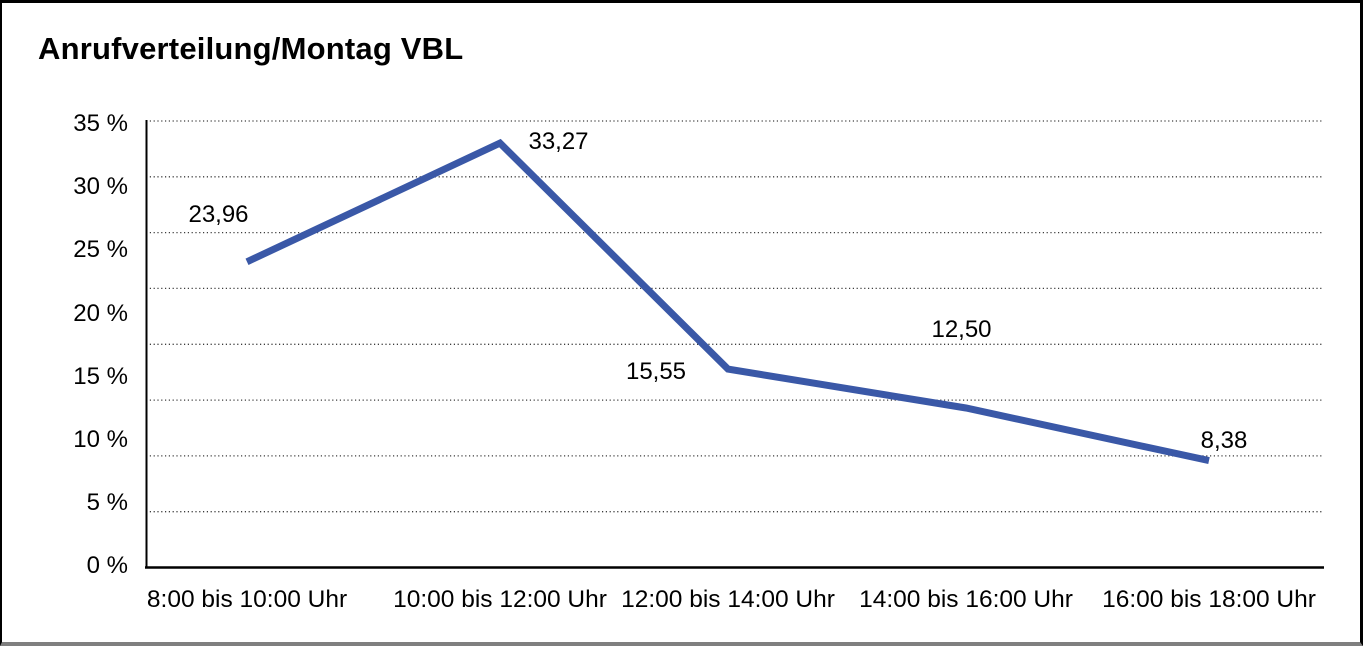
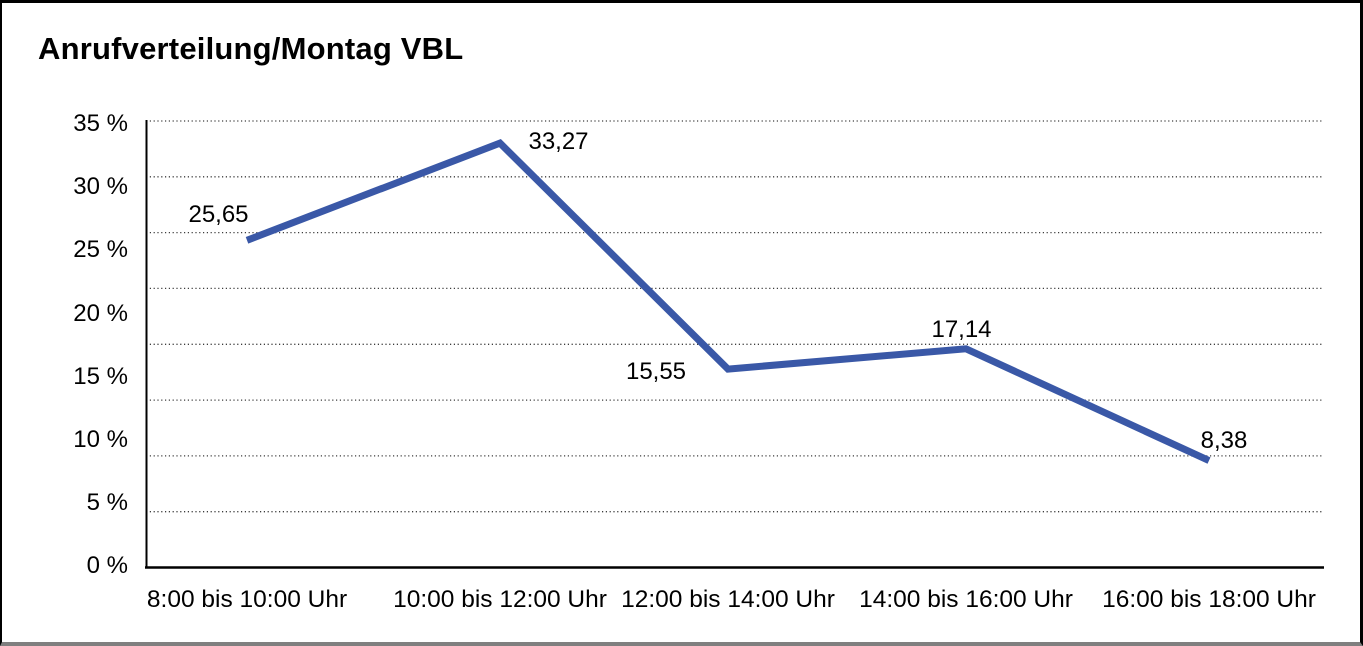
8:00 bis 10:00 Uhr: 23,96 -> 25,65
14:00 bis 16:00 Uhr: 12,50 -> 17,14
